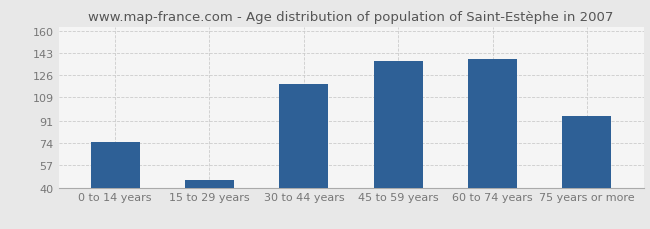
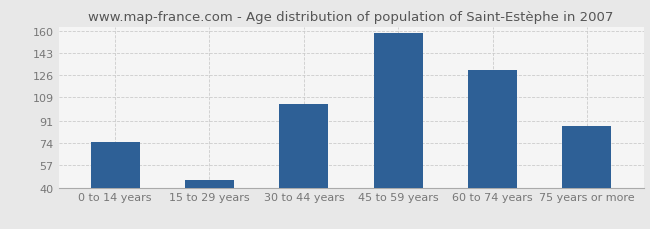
30 to 44 years: 119 -> 104
45 to 59 years: 137 -> 158
60 to 74 years: 138 -> 130
75 years or more: 95 -> 87
